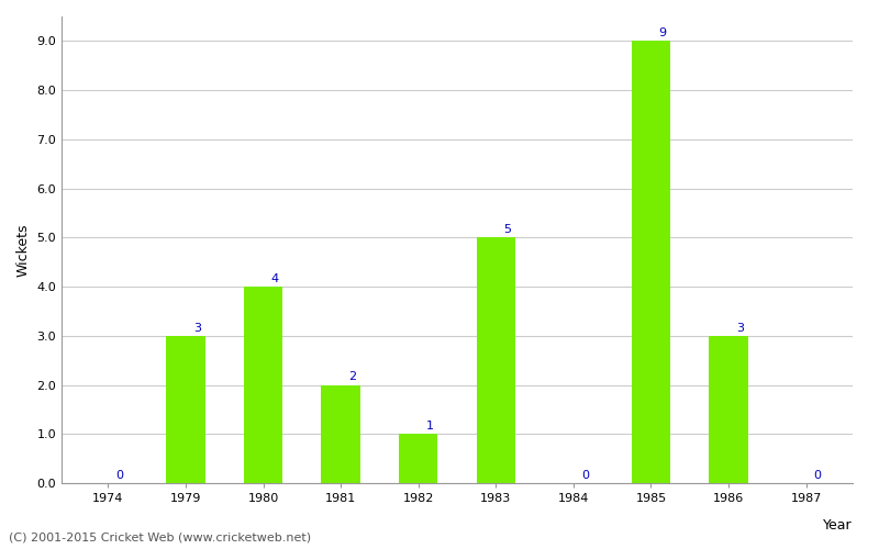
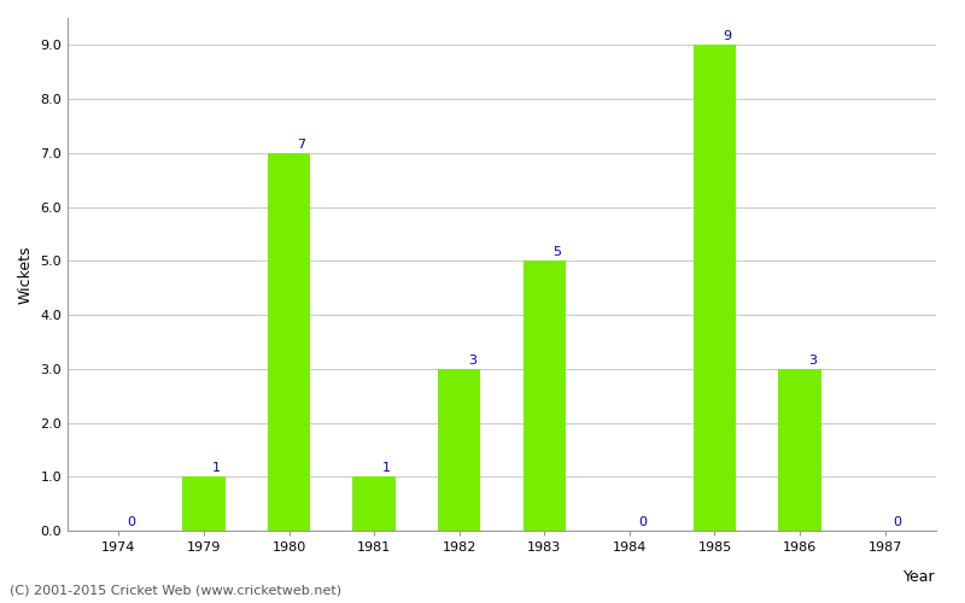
1979: 3 -> 1
1980: 4 -> 7
1981: 2 -> 1
1982: 1 -> 3
